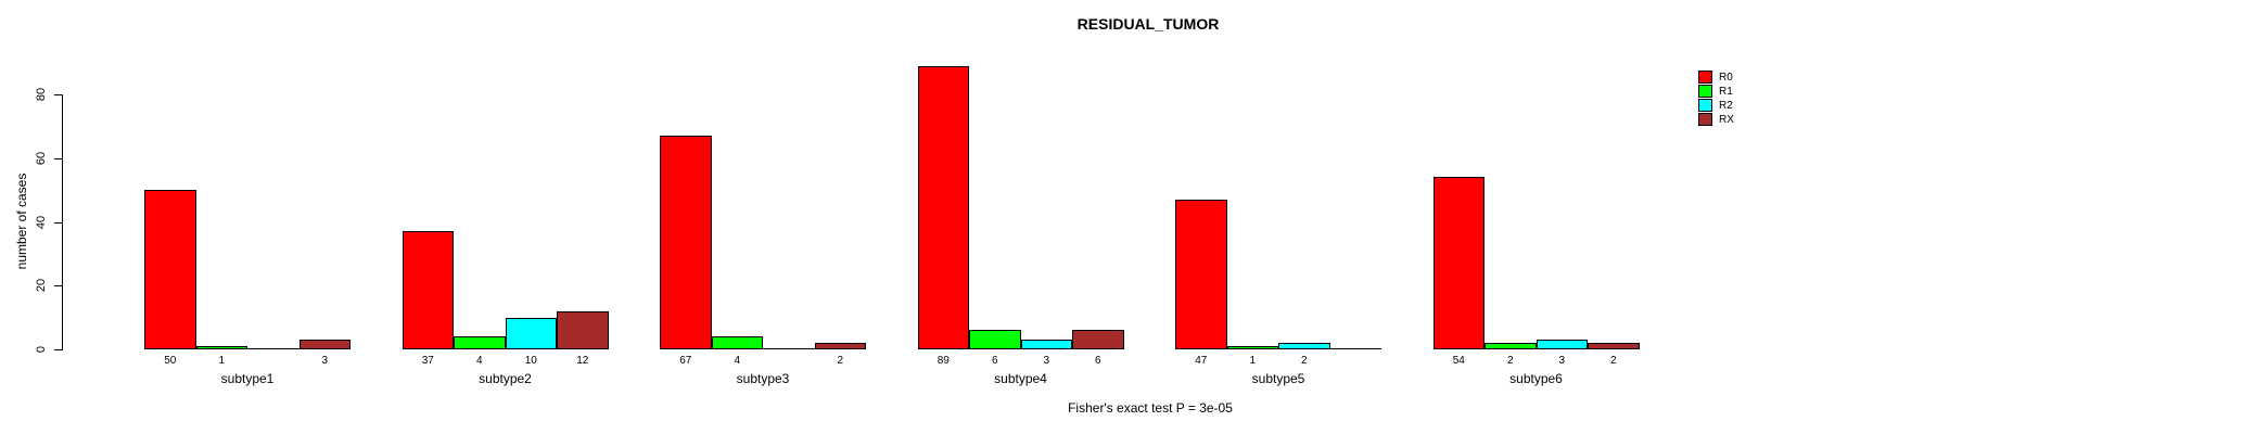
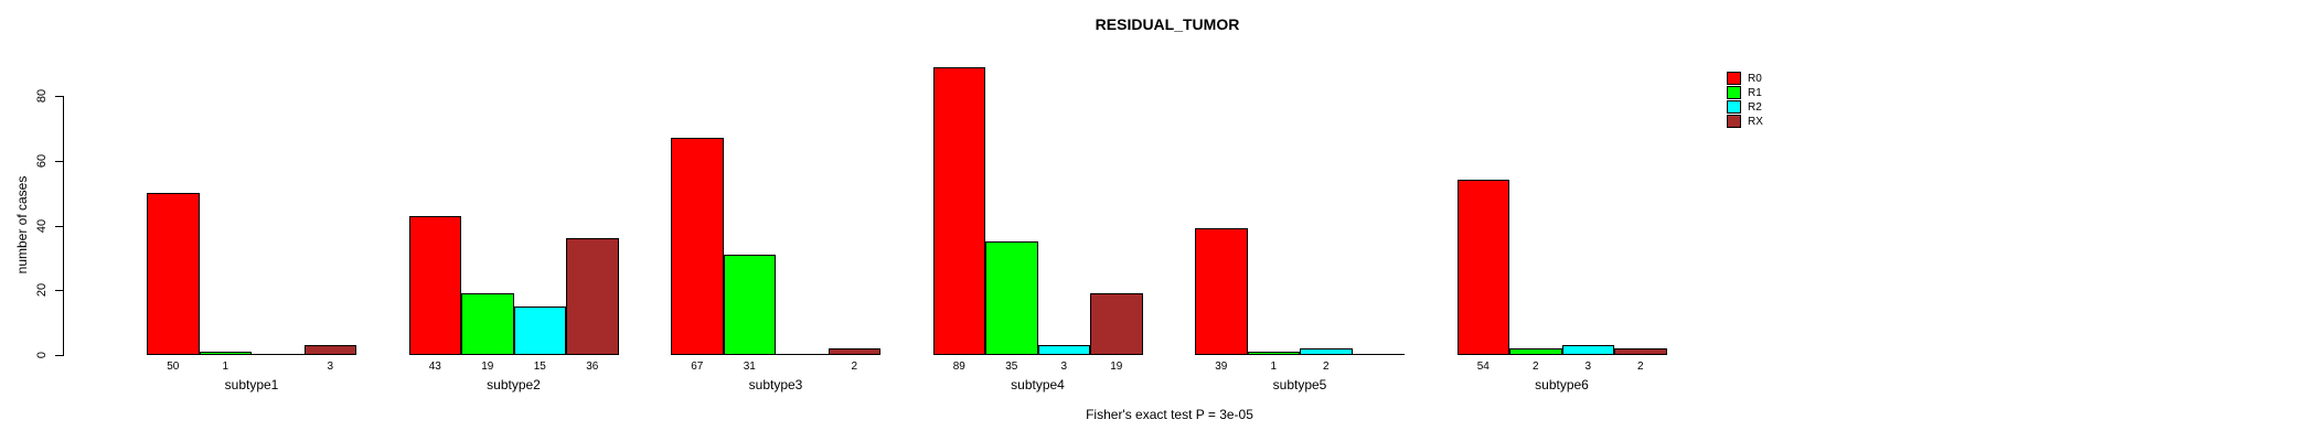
R0/subtype2: 37 -> 43
R1/subtype2: 4 -> 19
R2/subtype2: 10 -> 15
RX/subtype2: 12 -> 36
R1/subtype3: 4 -> 31
R1/subtype4: 6 -> 35
RX/subtype4: 6 -> 19
R0/subtype5: 47 -> 39
